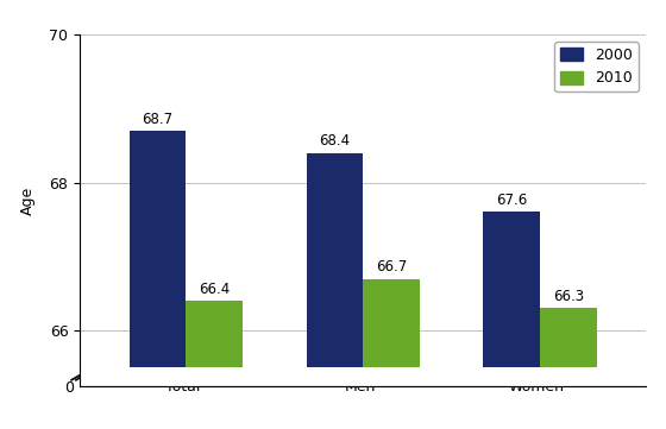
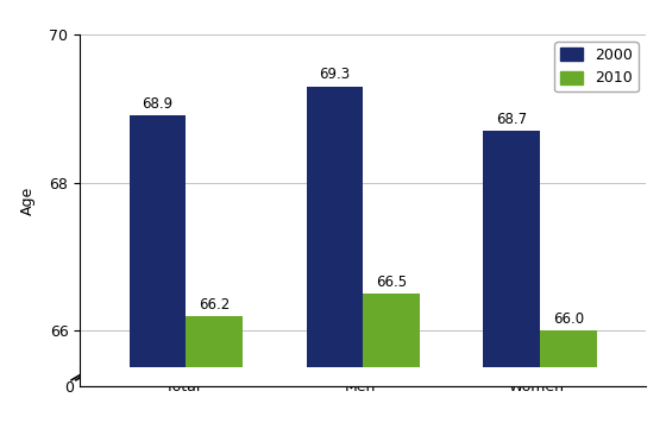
2000/Total¹: 68.7 -> 68.9
2010/Total¹: 66.4 -> 66.2
2000/Men¹: 68.4 -> 69.3
2010/Men¹: 66.7 -> 66.5
2000/Women¹: 67.6 -> 68.7
2010/Women¹: 66.3 -> 66.0
